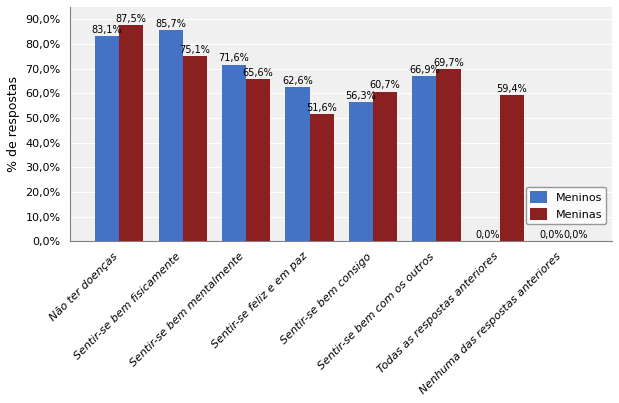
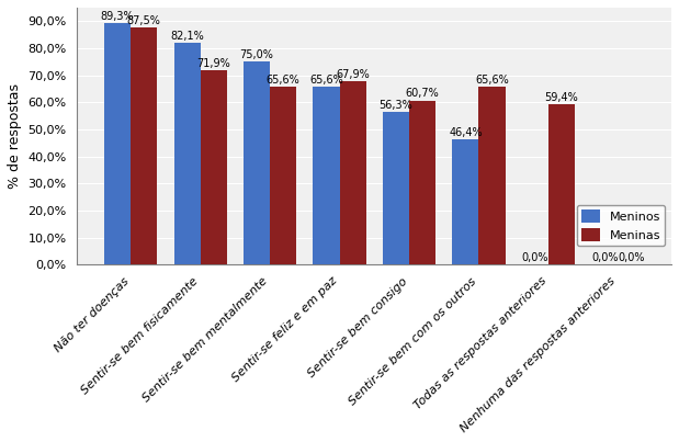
Meninos/Não ter doenças: 83,1% -> 89,3%
Meninos/Sentir-se bem fisicamente: 85,7% -> 82,1%
Meninas/Sentir-se bem fisicamente: 75,1% -> 71,9%
Meninos/Sentir-se bem mentalmente: 71,6% -> 75,0%
Meninos/Sentir-se feliz e em paz: 62,6% -> 65,6%
Meninas/Sentir-se feliz e em paz: 51,6% -> 67,9%
Meninos/Sentir-se bem com os outros: 66,9% -> 46,4%
Meninas/Sentir-se bem com os outros: 69,7% -> 65,6%
